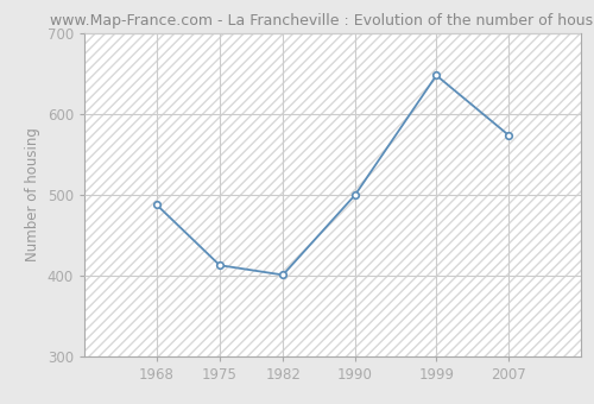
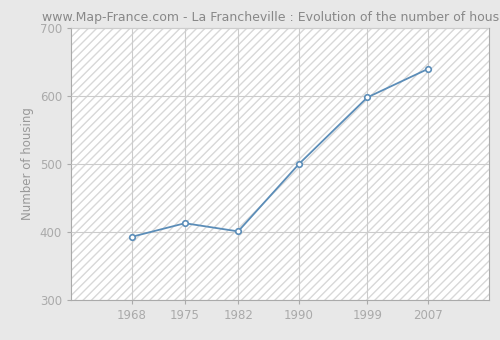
1968: 488 -> 393
1999: 648 -> 598
2007: 574 -> 640
